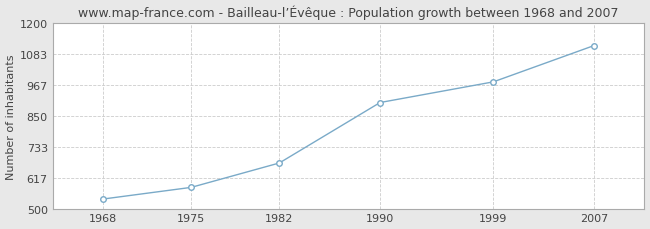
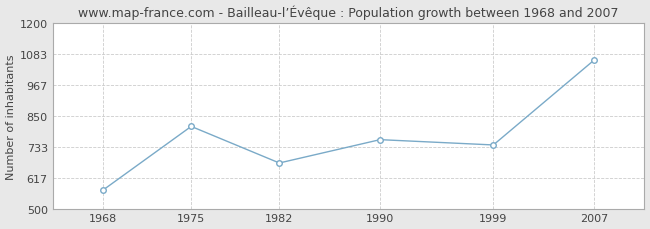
1968: 536 -> 570
1975: 580 -> 810
1990: 900 -> 760
1999: 978 -> 740
2007: 1115 -> 1060
